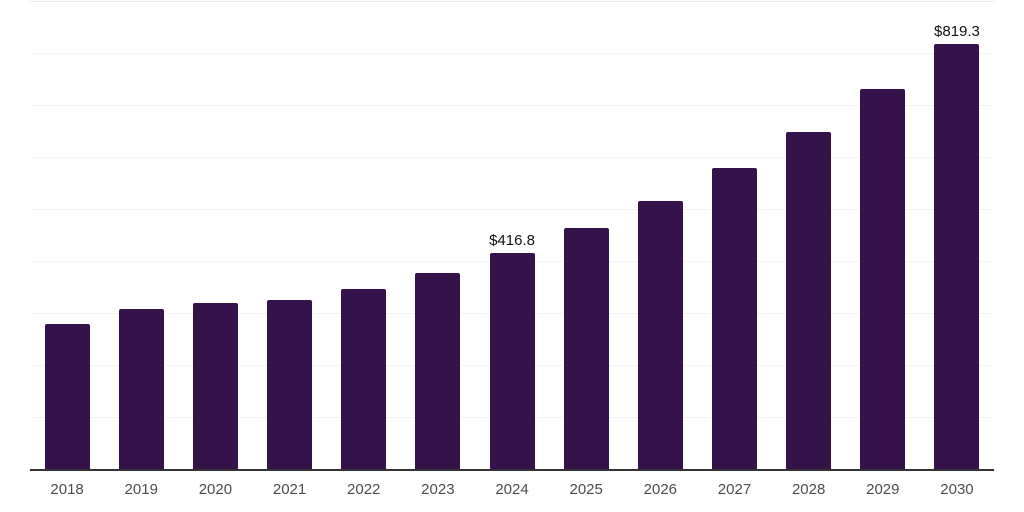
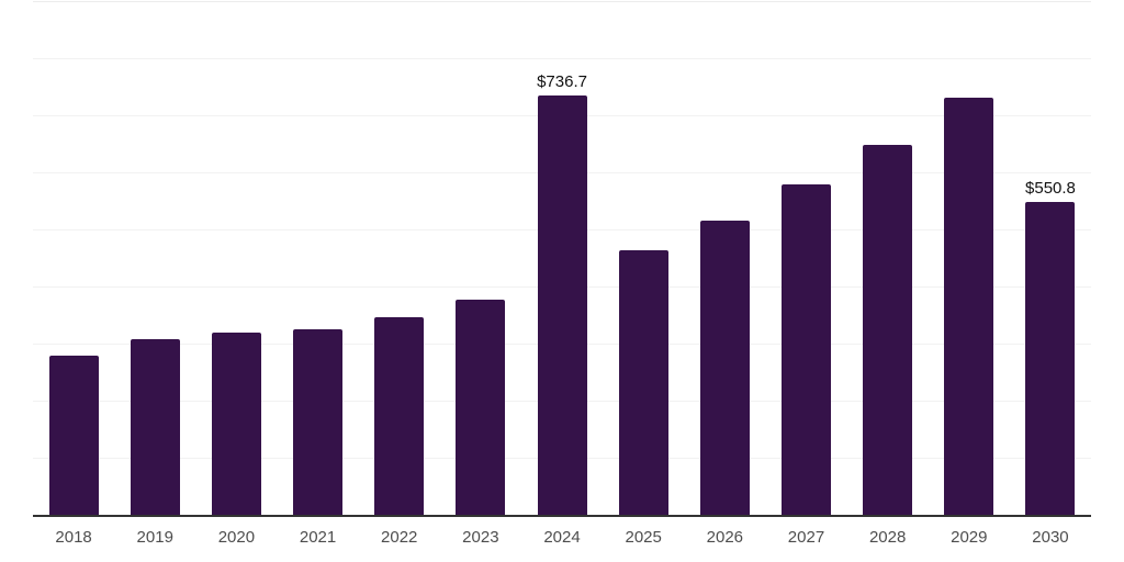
2024: $416.8 -> $736.7
2030: $819.3 -> $550.8
